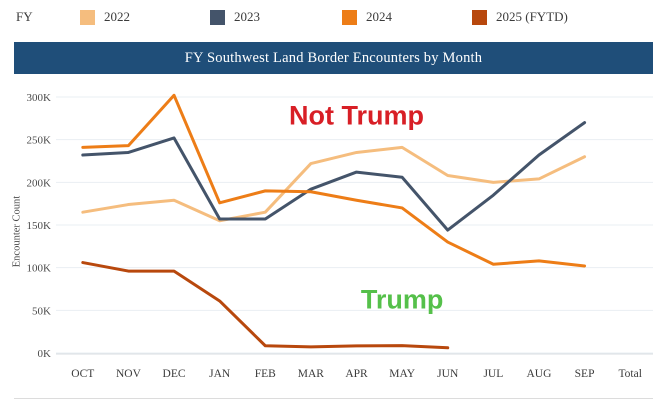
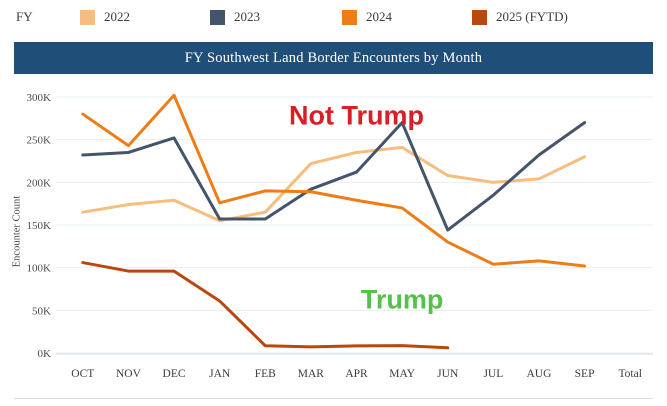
2024/OCT: 240K -> 280K
2023/MAY: 210K -> 270K
